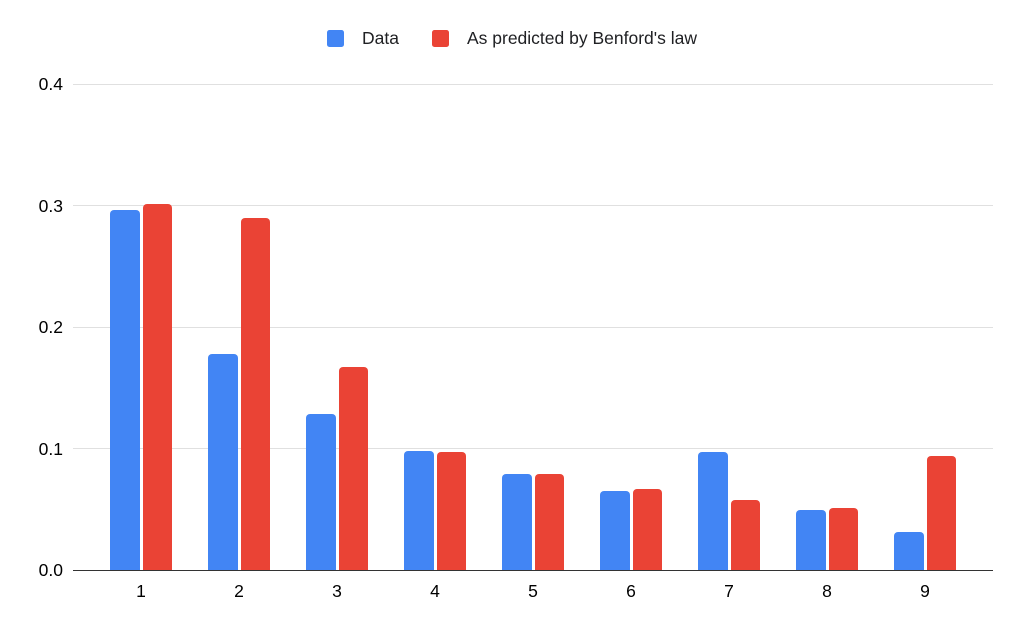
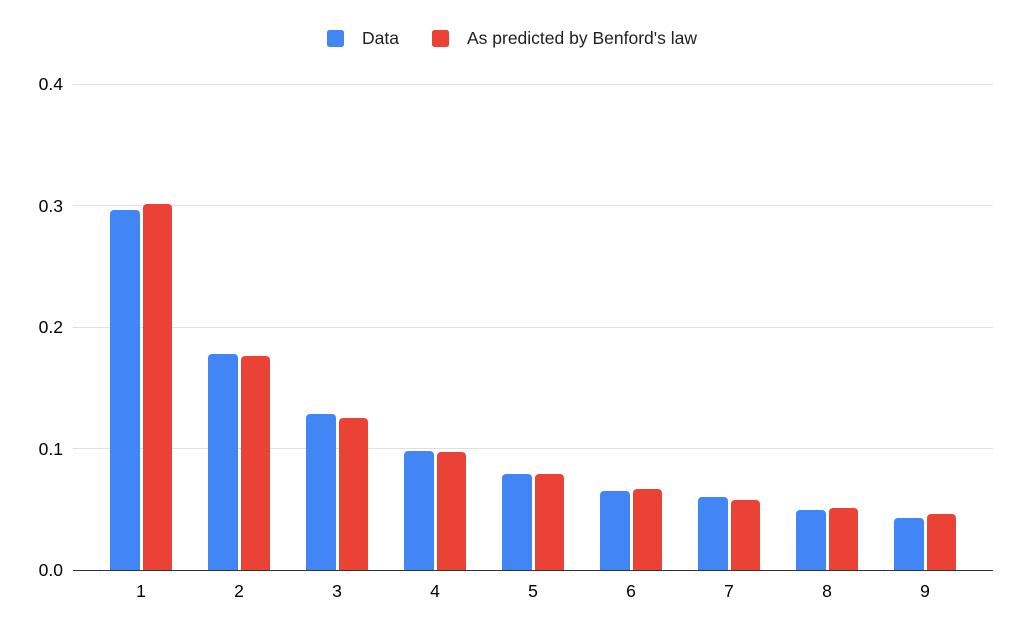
As predicted by Benford's law/2: 0.290 -> 0.176
As predicted by Benford's law/3: 0.167 -> 0.125
Data/7: 0.097 -> 0.060
Data/9: 0.031 -> 0.043
As predicted by Benford's law/9: 0.094 -> 0.046
